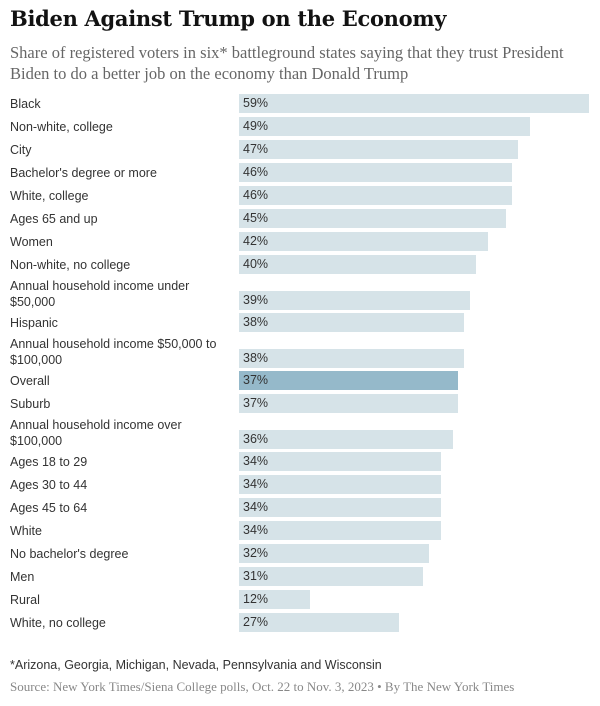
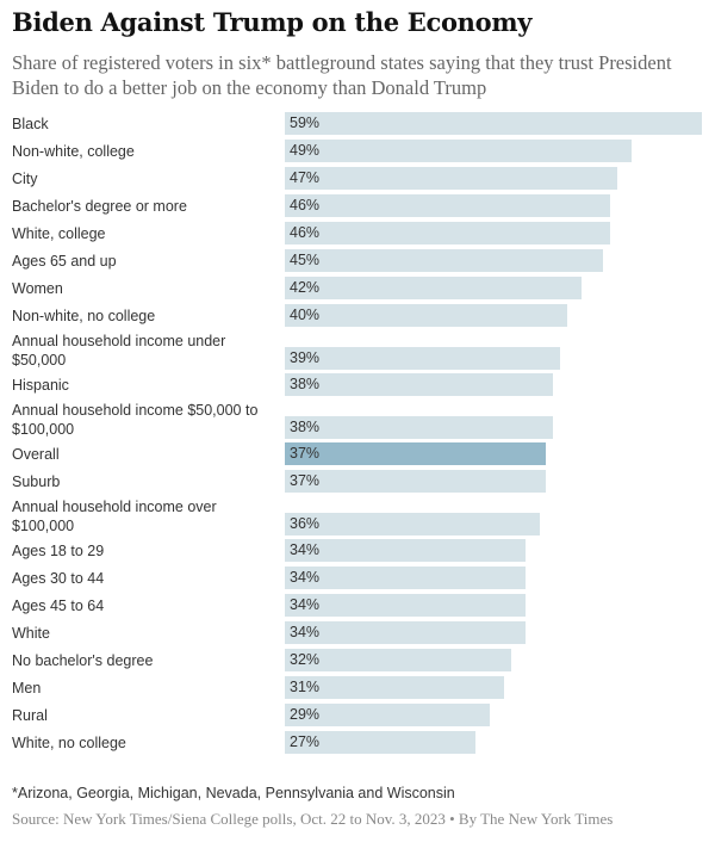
Rural: 12% -> 29%
